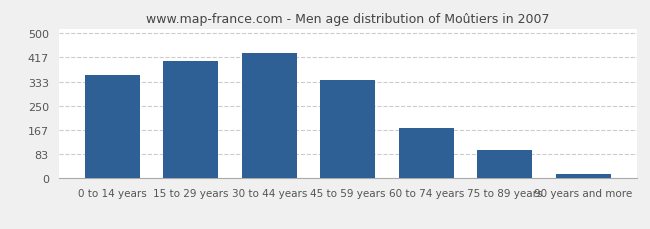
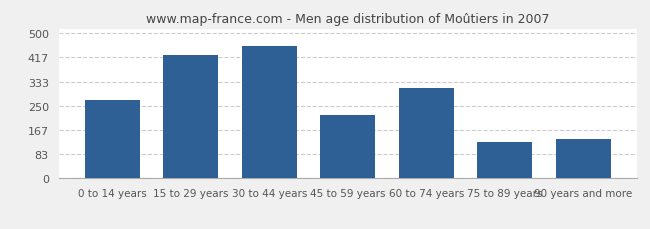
0 to 14 years: 355 -> 270
15 to 29 years: 405 -> 425
30 to 44 years: 432 -> 455
45 to 59 years: 338 -> 220
60 to 74 years: 173 -> 310
75 to 89 years: 98 -> 125
90 years and more: 15 -> 135
